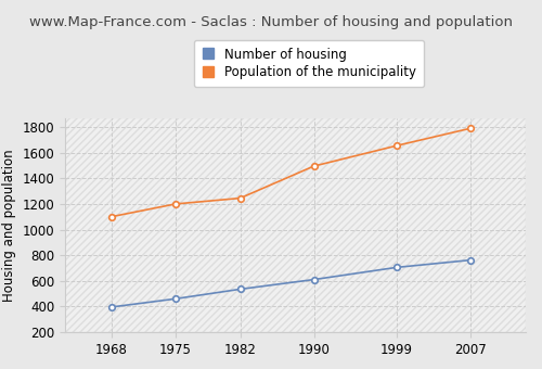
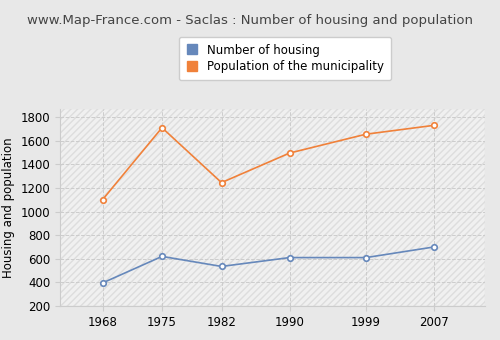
Number of housing/1975: 460 -> 620
Population of the municipality/1975: 1200 -> 1710
Number of housing/1999: 700 -> 610
Number of housing/2007: 760 -> 700
Population of the municipality/2007: 1790 -> 1730
